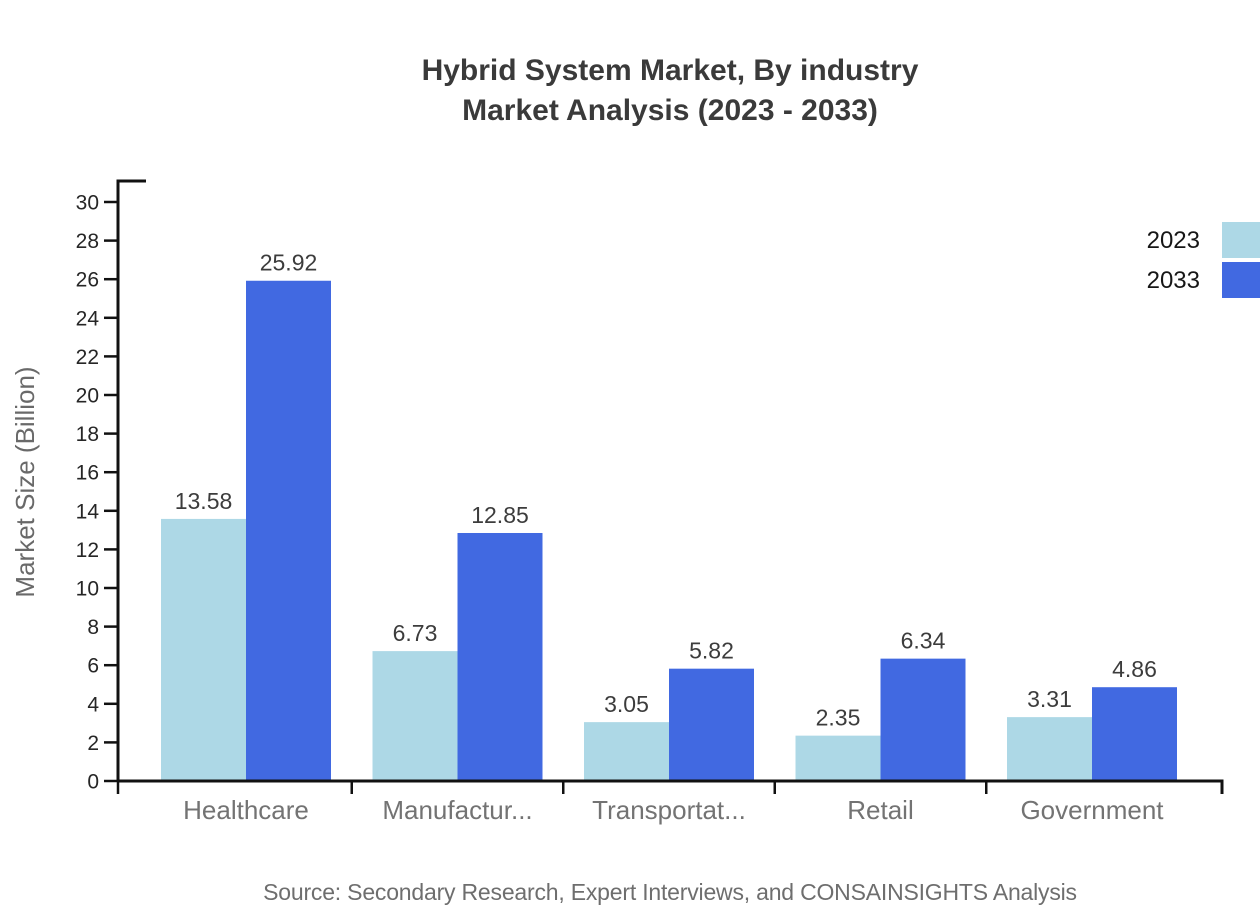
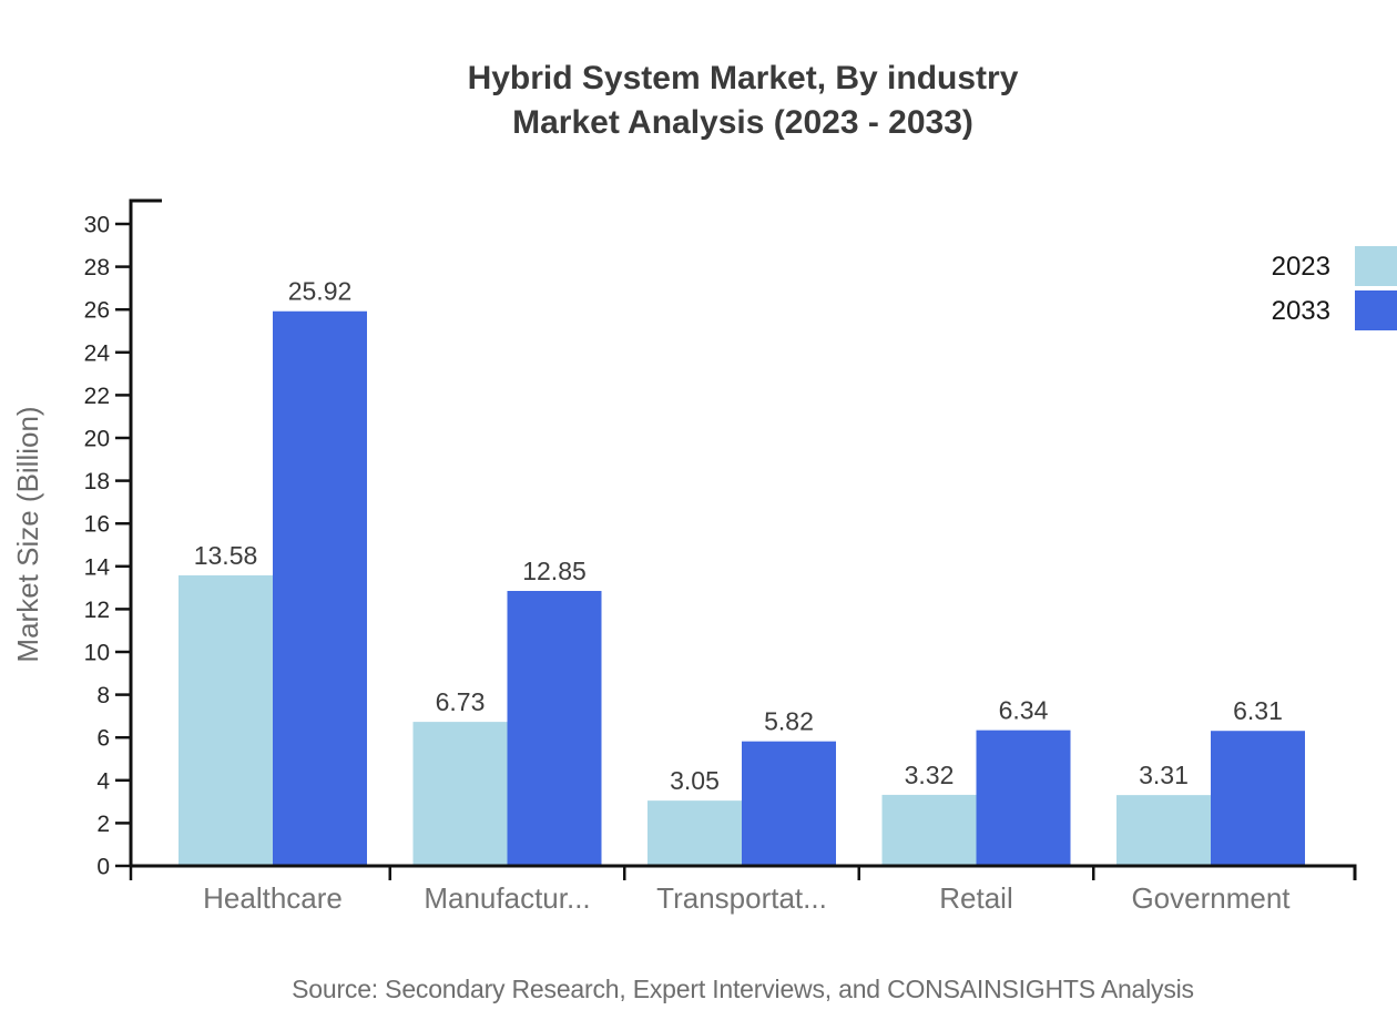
2023/Retail: 2.35 -> 3.32
2033/Government: 4.86 -> 6.31
